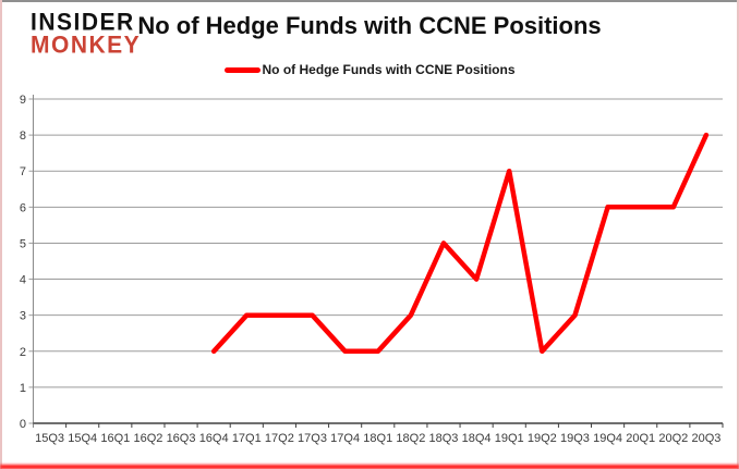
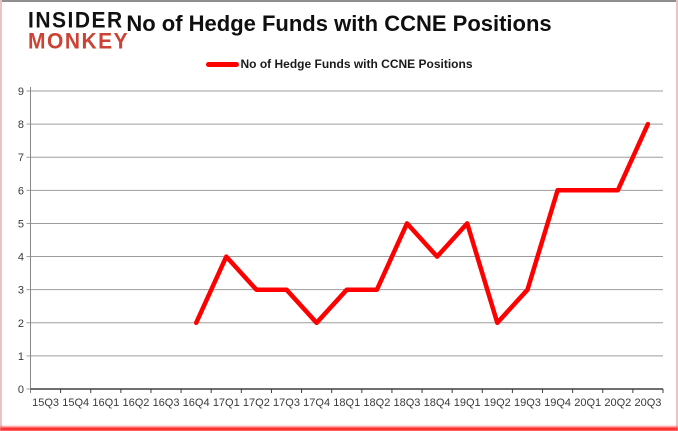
17Q1: 3 -> 4
18Q1: 2 -> 3
19Q1: 7 -> 5
